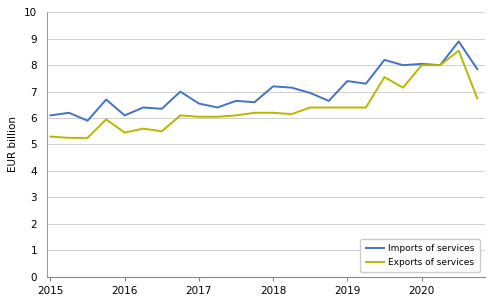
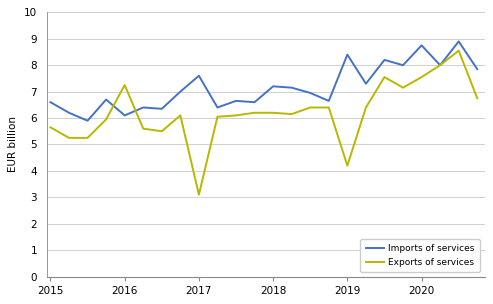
Imports of services/2015: 6.10 -> 6.60
Exports of services/2015: 5.30 -> 5.65
Exports of services/2016: 5.45 -> 7.25
Imports of services/2017: 6.55 -> 7.60
Exports of services/2017: 6.05 -> 3.10
Imports of services/2019: 7.40 -> 8.40
Exports of services/2019: 6.40 -> 4.20
Imports of services/2020: 8.05 -> 8.75
Exports of services/2020: 8.00 -> 7.55
